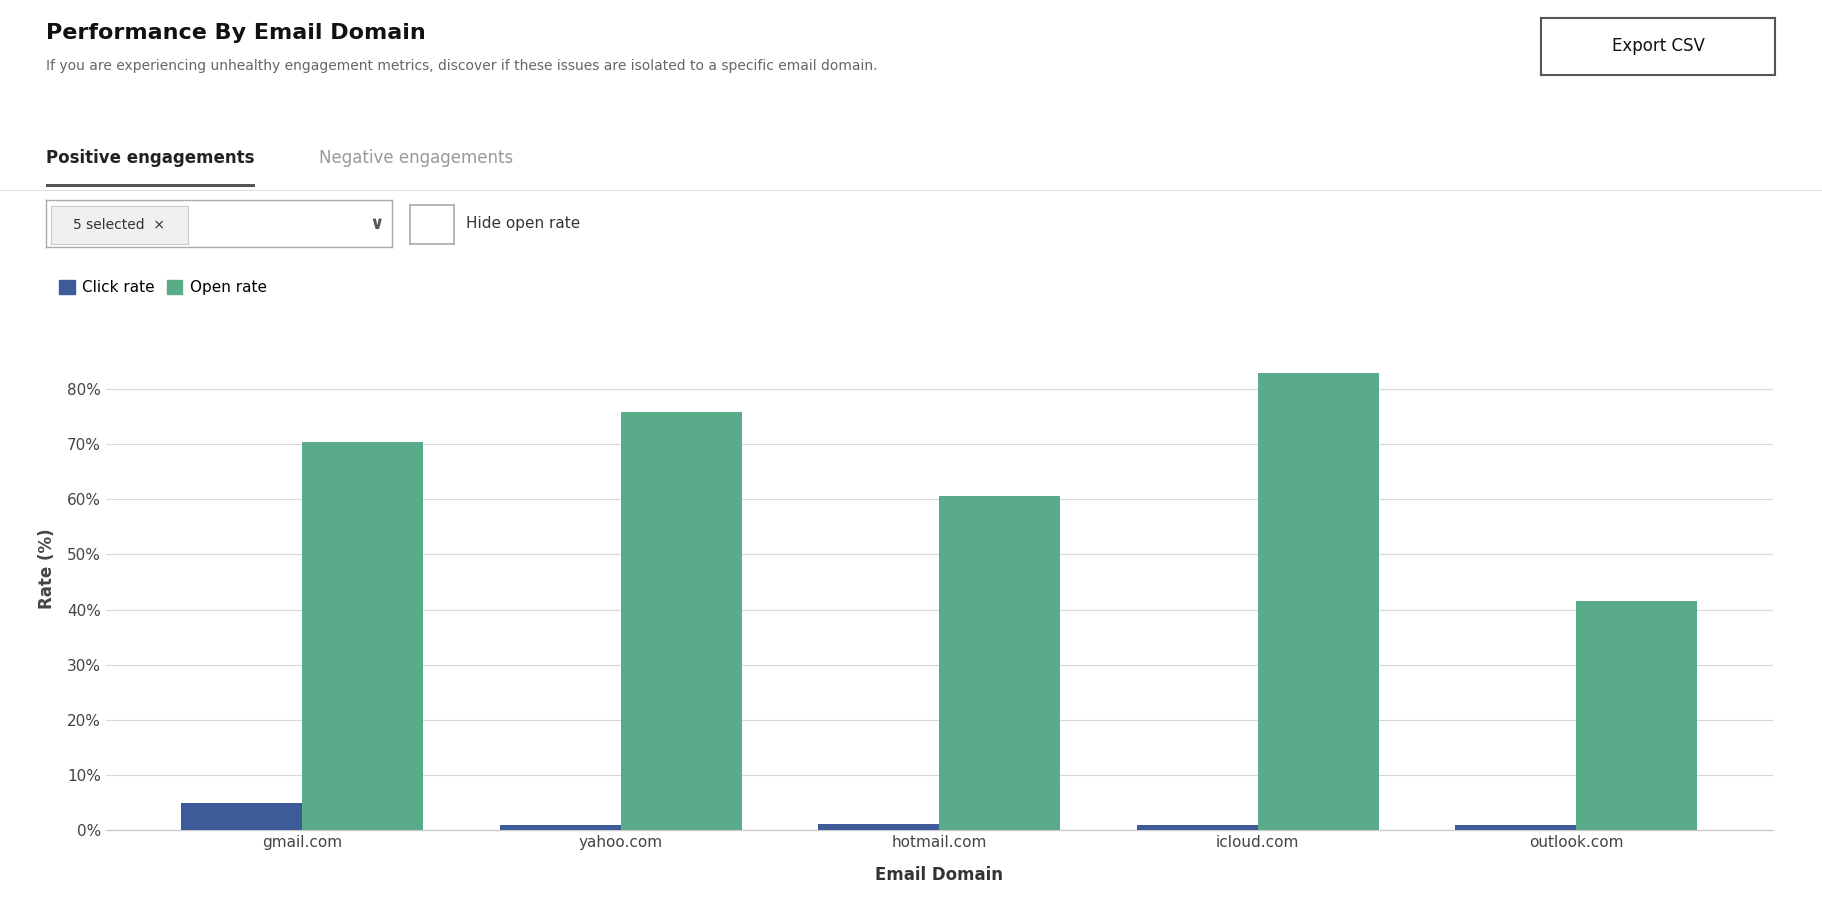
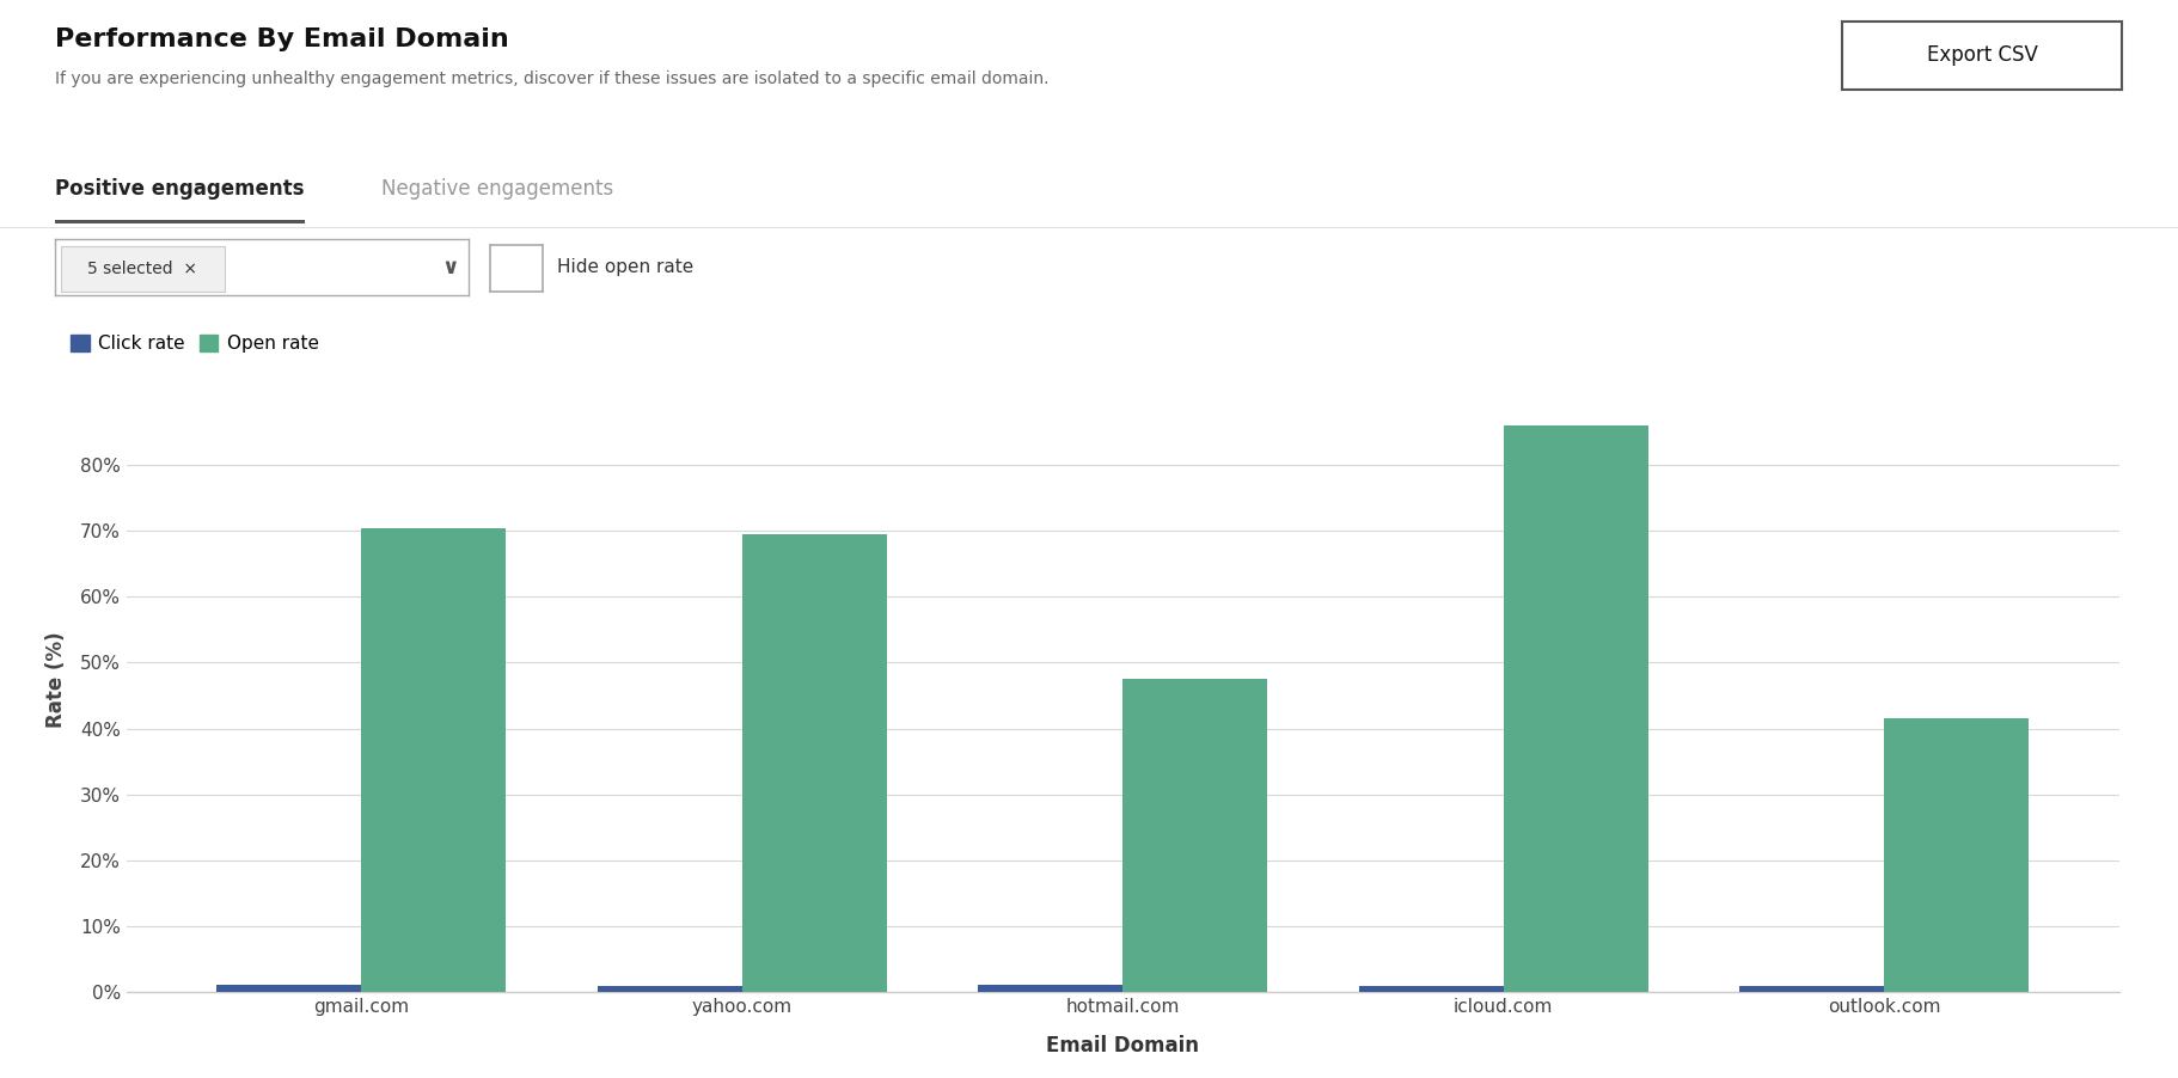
Click rate/gmail.com: 4.8% -> 1.1%
Open rate/yahoo.com: 75.8% -> 69.5%
Open rate/hotmail.com: 60.6% -> 47.5%
Open rate/icloud.com: 83.0% -> 86.0%
